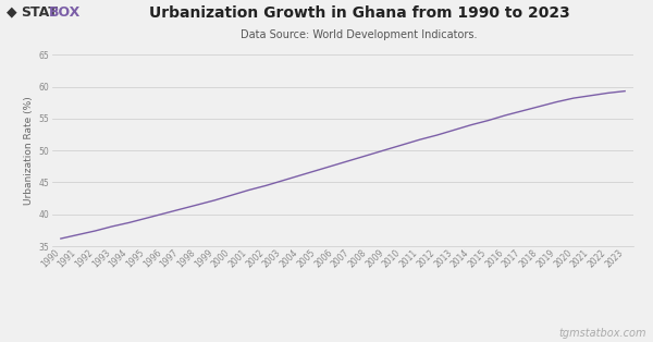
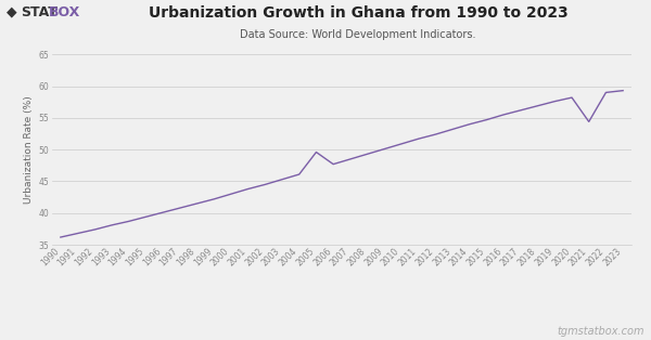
2005: 46.9 -> 49.6
2021: 58.6 -> 54.4
